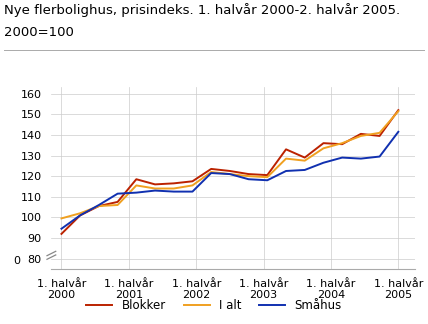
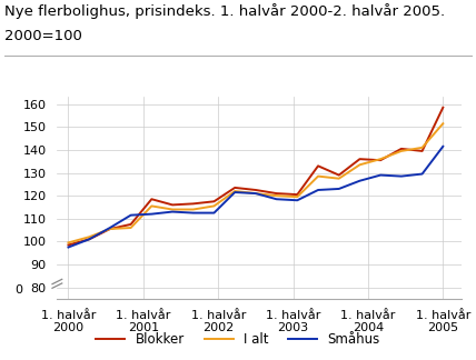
Blokker/1. halvår 2000: 92.0 -> 98.5
Småhus/1. halvår 2000: 94.5 -> 97.5
Blokker/1. halvår 2005: 152.0 -> 158.5
